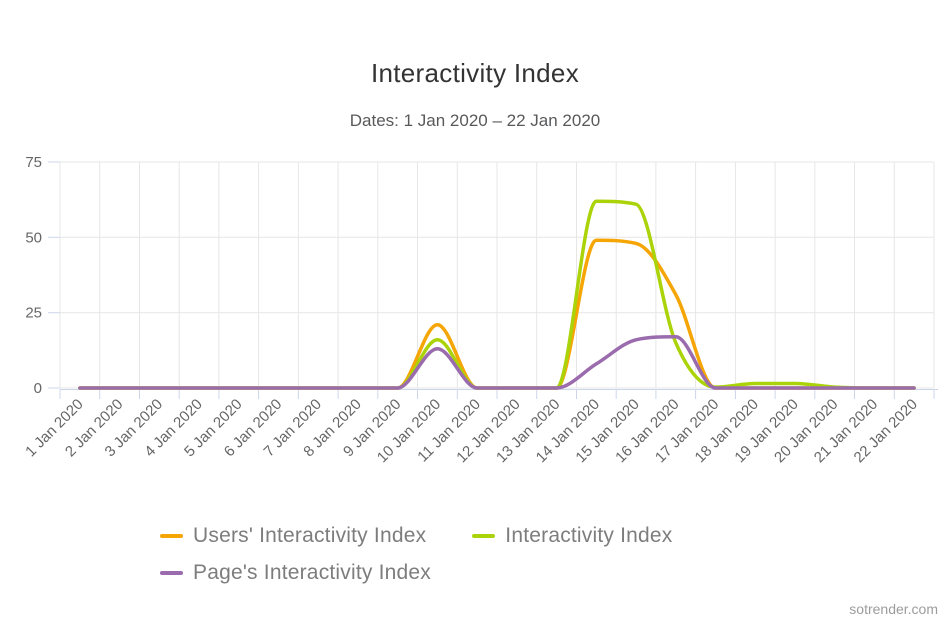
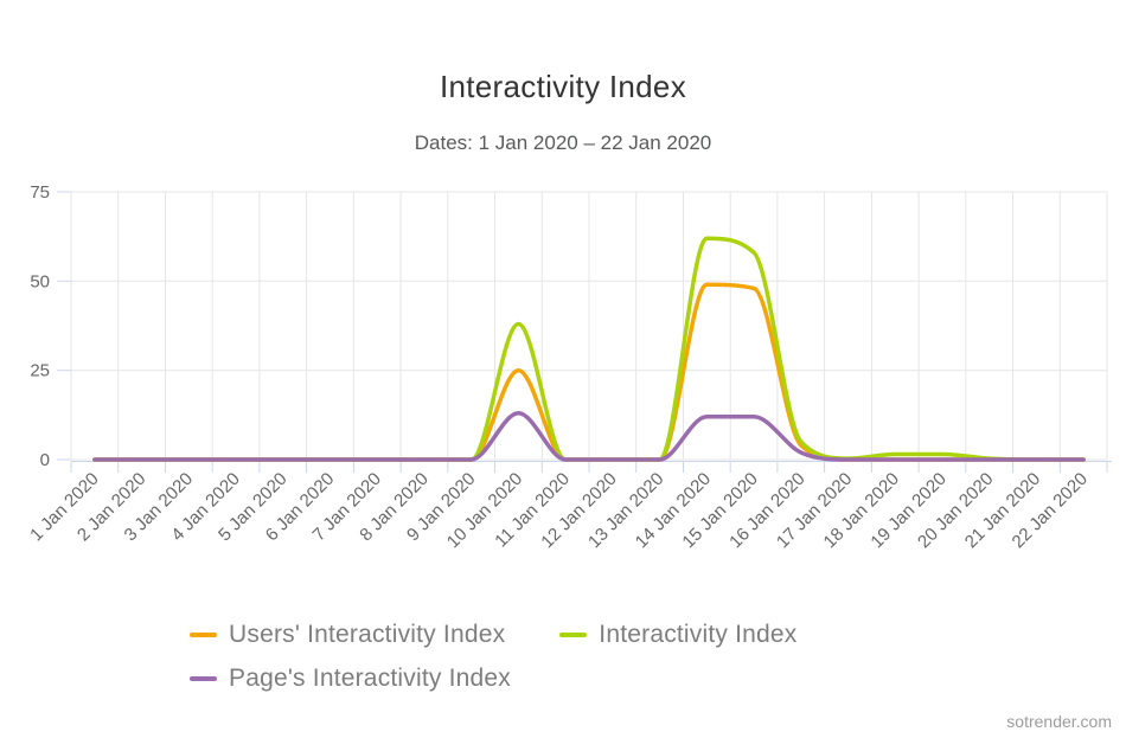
Users' Interactivity Index/10 Jan 2020: 21 -> 25
Interactivity Index/10 Jan 2020: 16 -> 38
Page's Interactivity Index/14 Jan 2020: 8 -> 12
Interactivity Index/15 Jan 2020: 61 -> 58
Page's Interactivity Index/15 Jan 2020: 16 -> 12
Users' Interactivity Index/16 Jan 2020: 31 -> 4
Interactivity Index/16 Jan 2020: 15 -> 5
Page's Interactivity Index/16 Jan 2020: 17 -> 2
